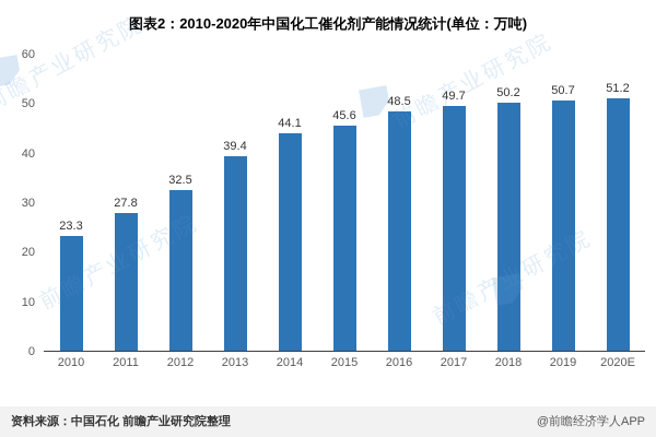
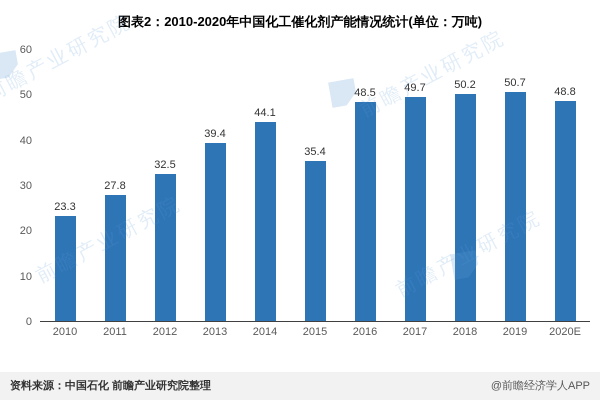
2015: 45.6 -> 35.4
2020E: 51.2 -> 48.8
